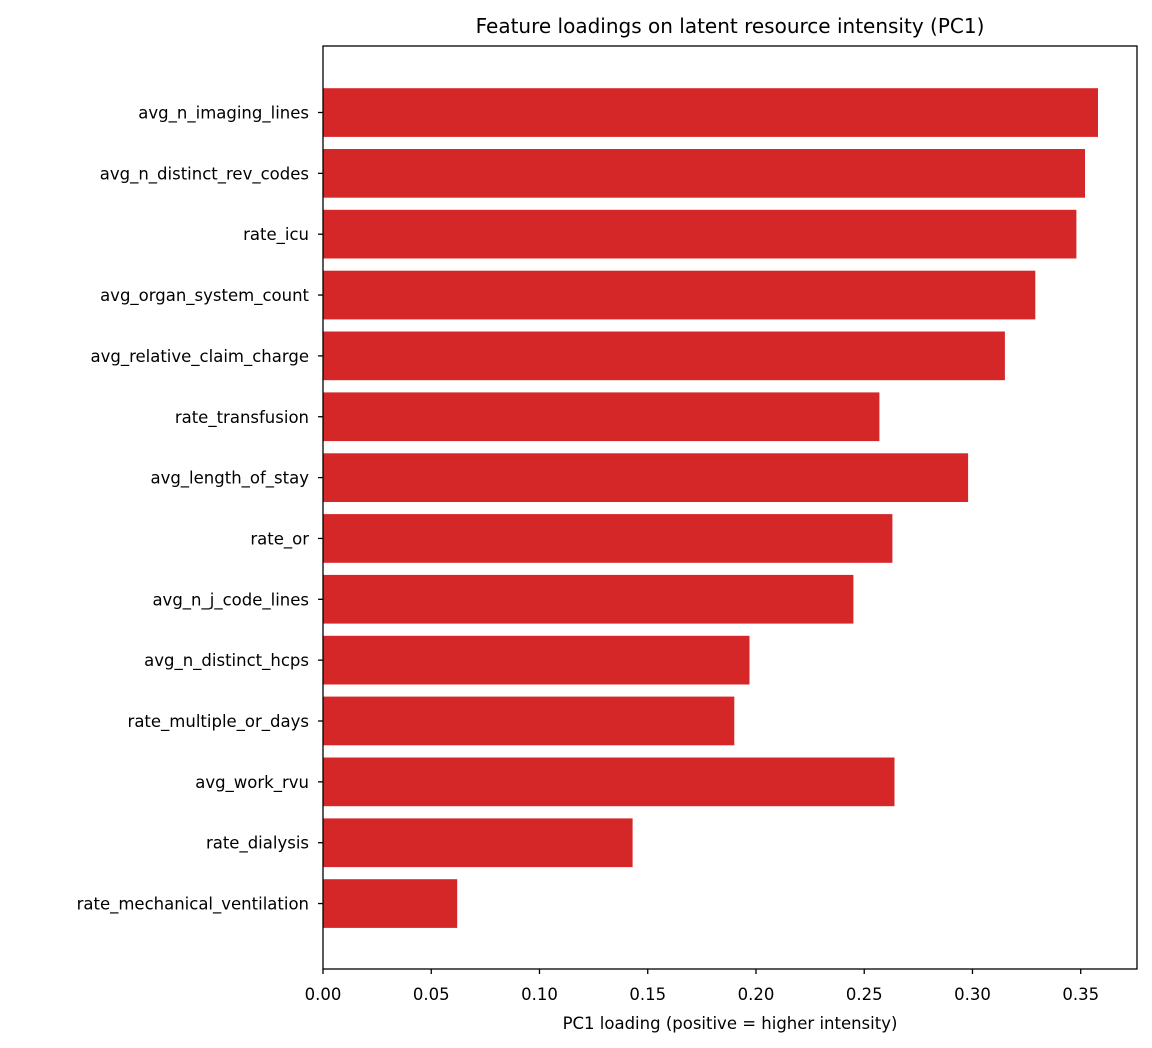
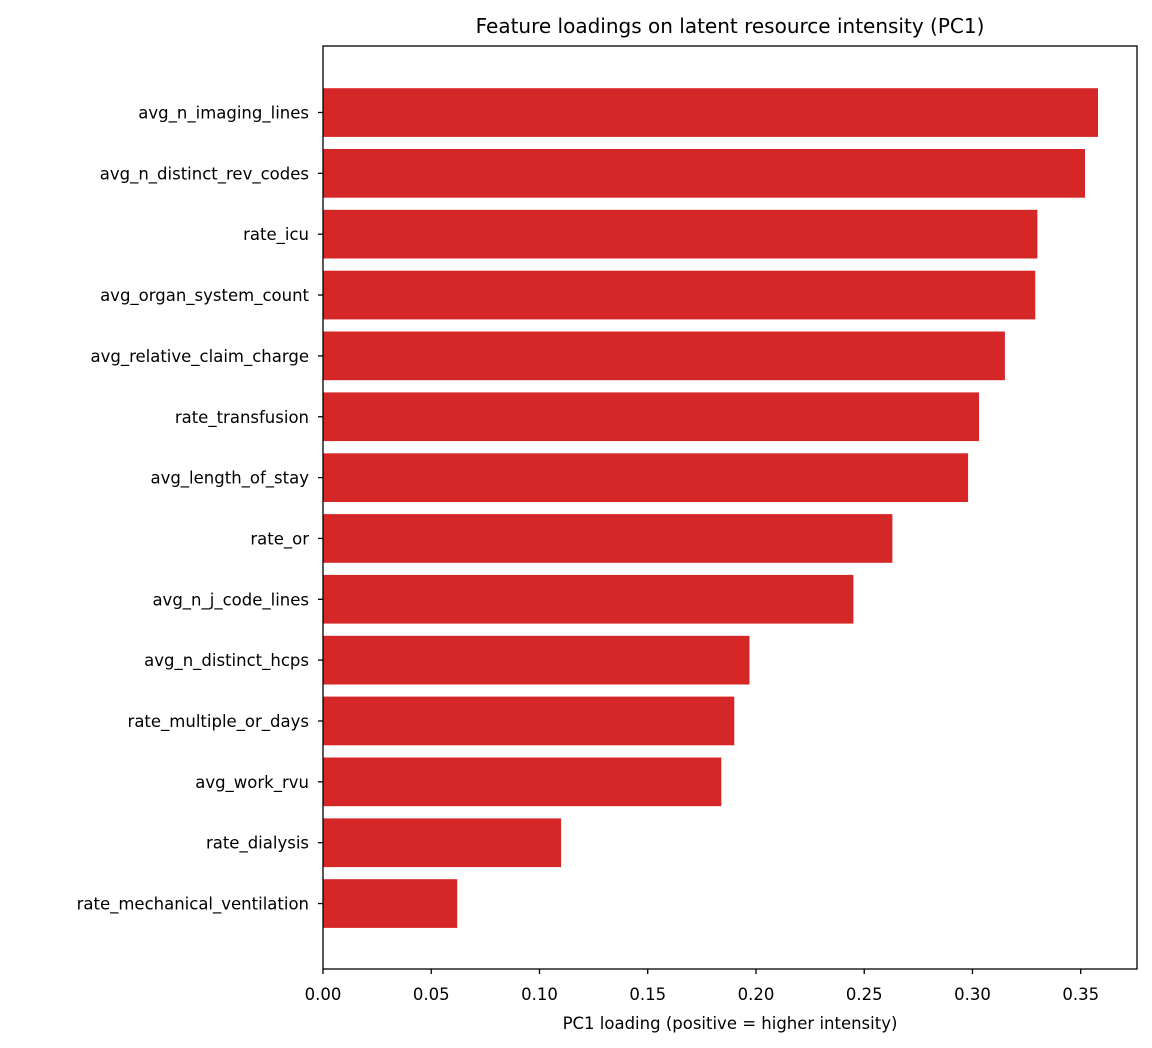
rate_icu: 0.348 -> 0.330
rate_transfusion: 0.257 -> 0.303
avg_work_rvu: 0.264 -> 0.184
rate_dialysis: 0.143 -> 0.110
